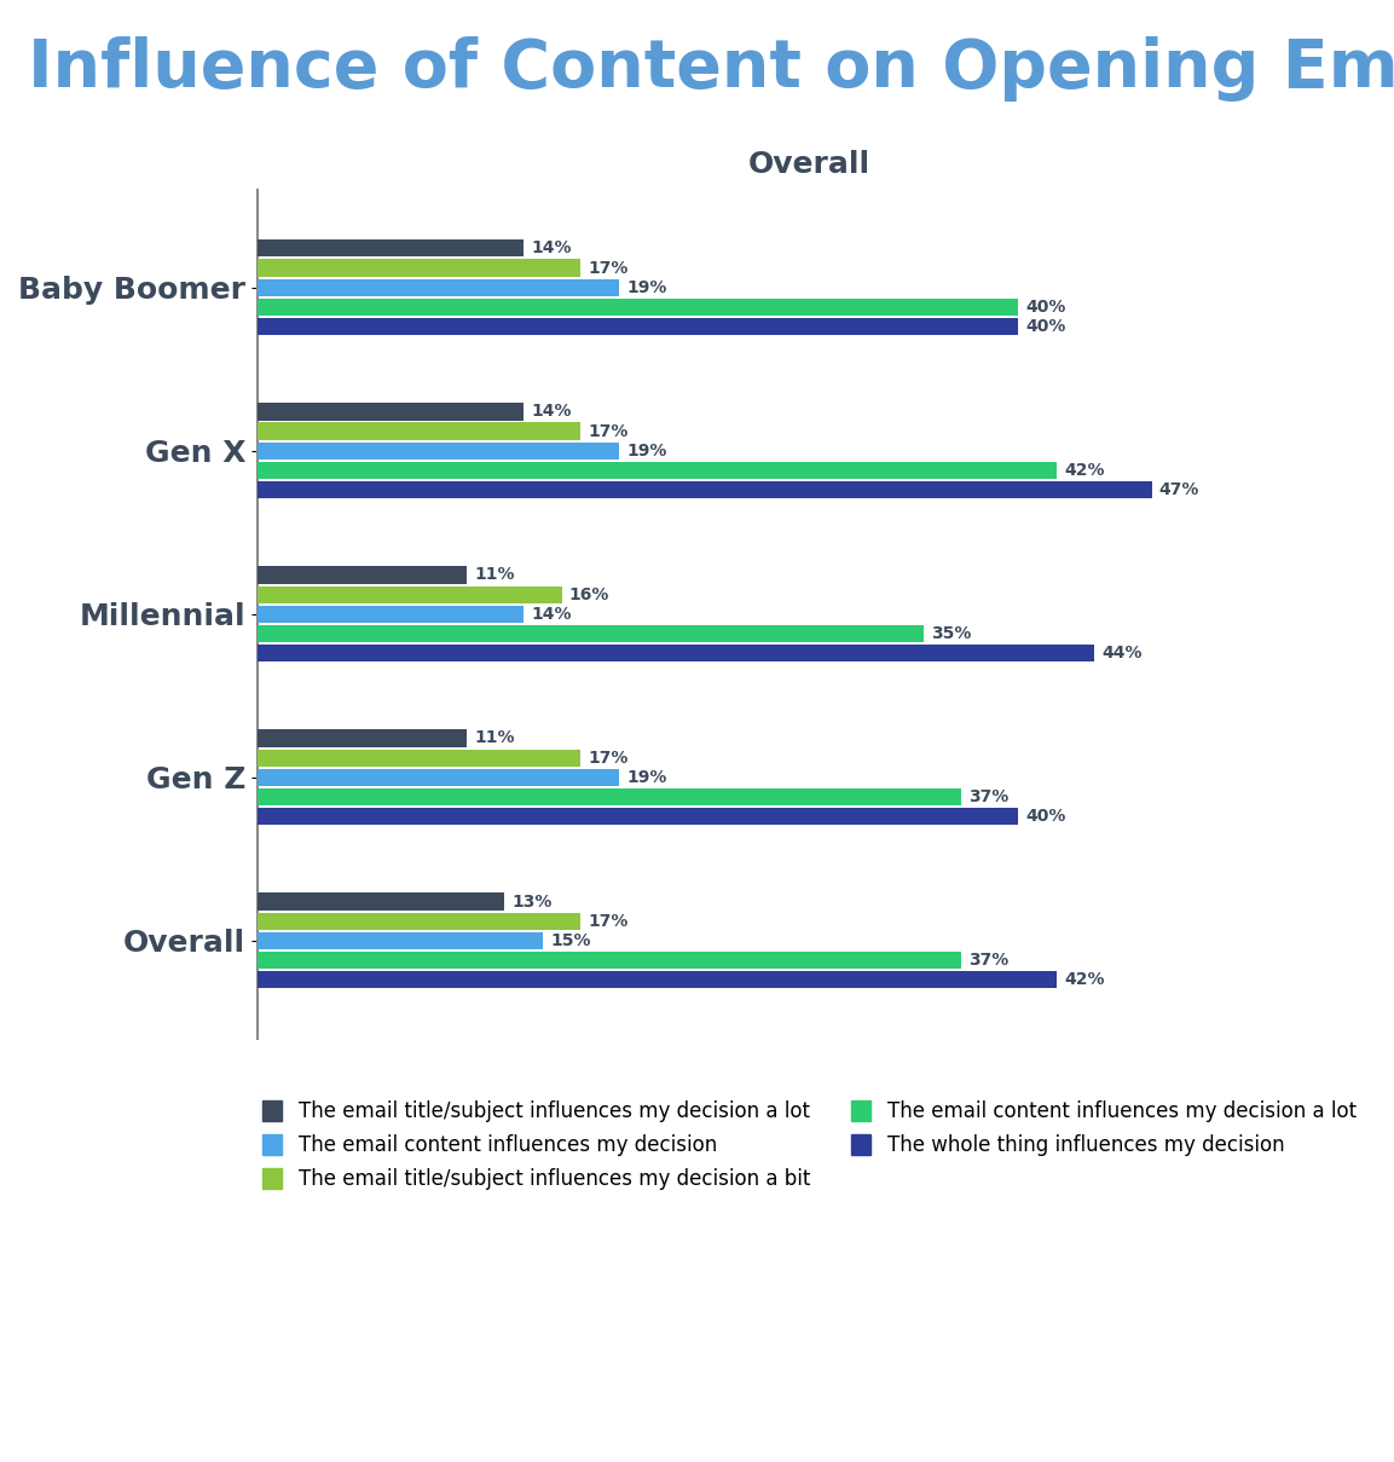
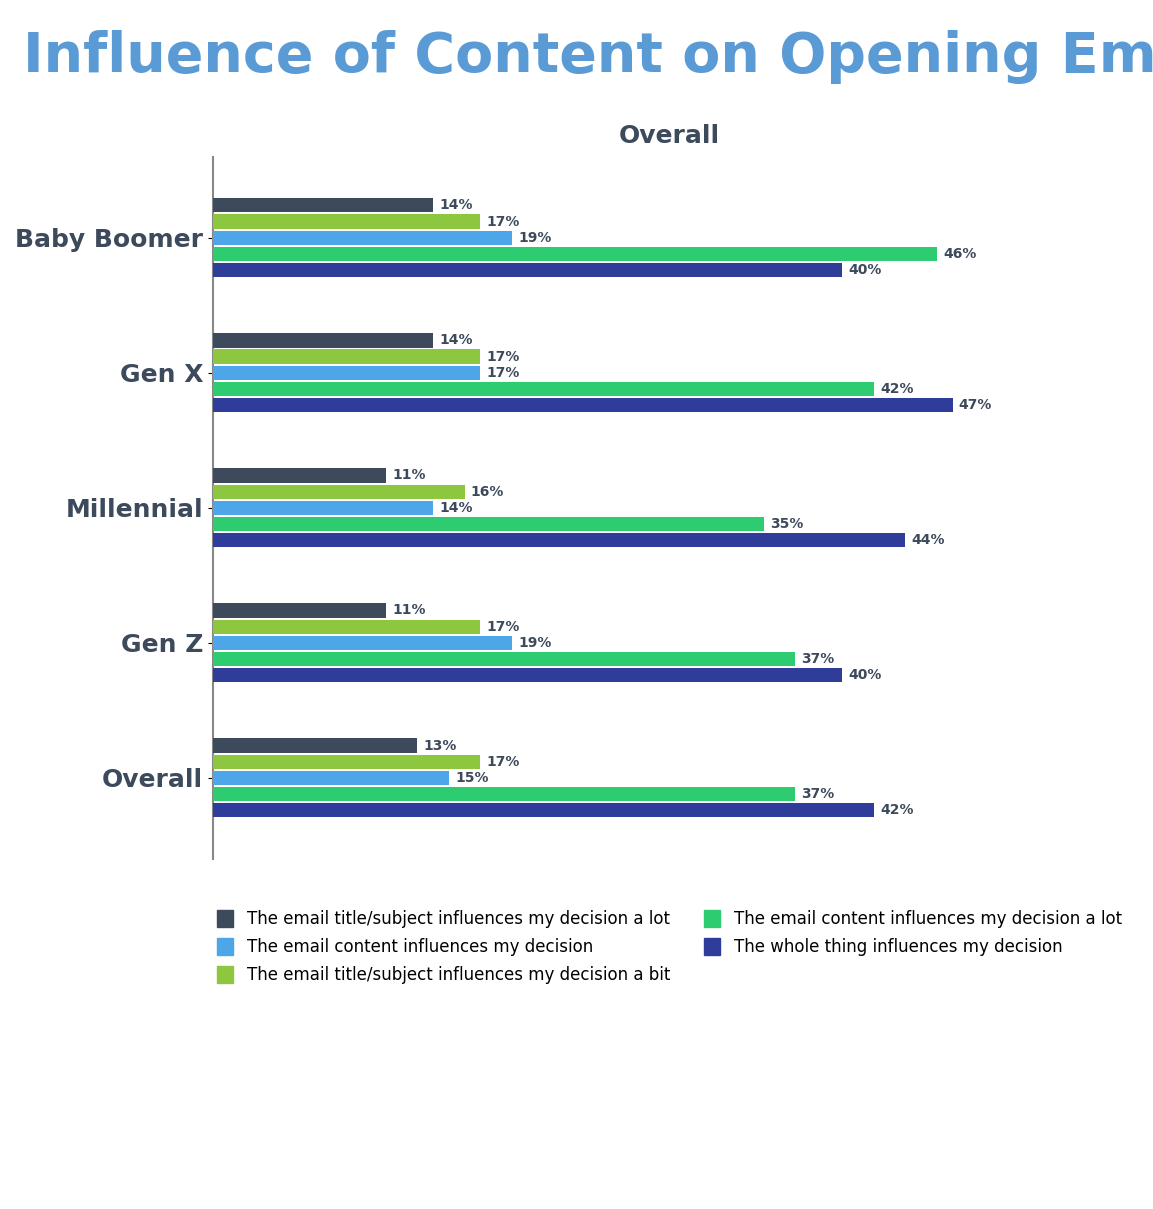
The email content influences my decision a lot/Baby Boomer: 40% -> 46%
The email content influences my decision/Gen X: 19% -> 17%
